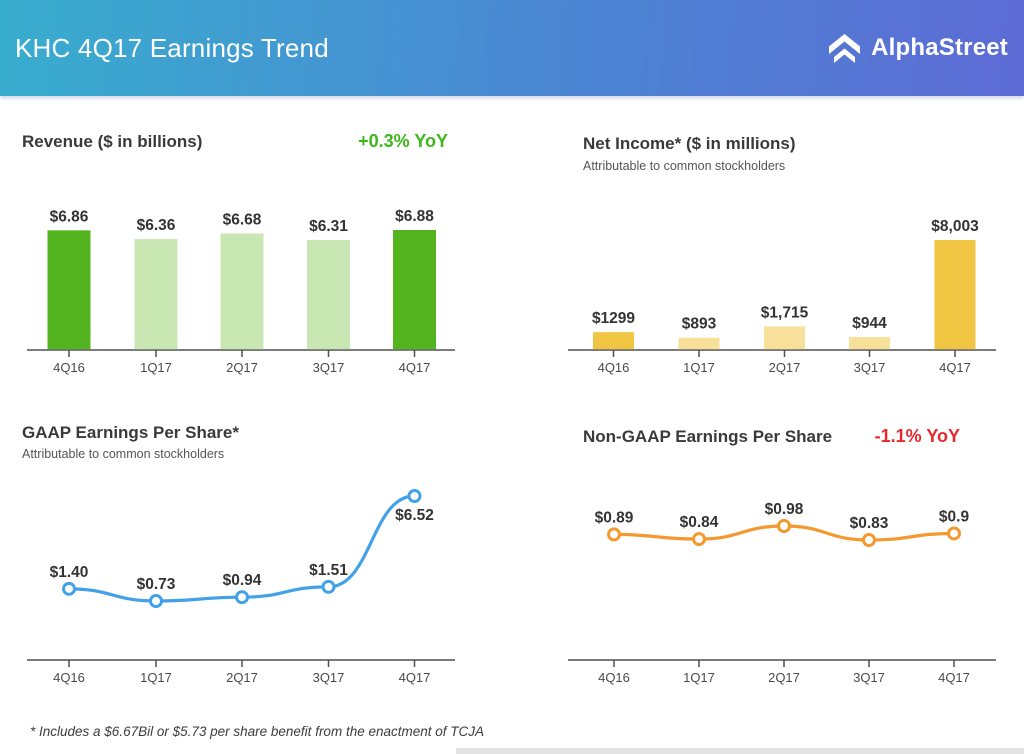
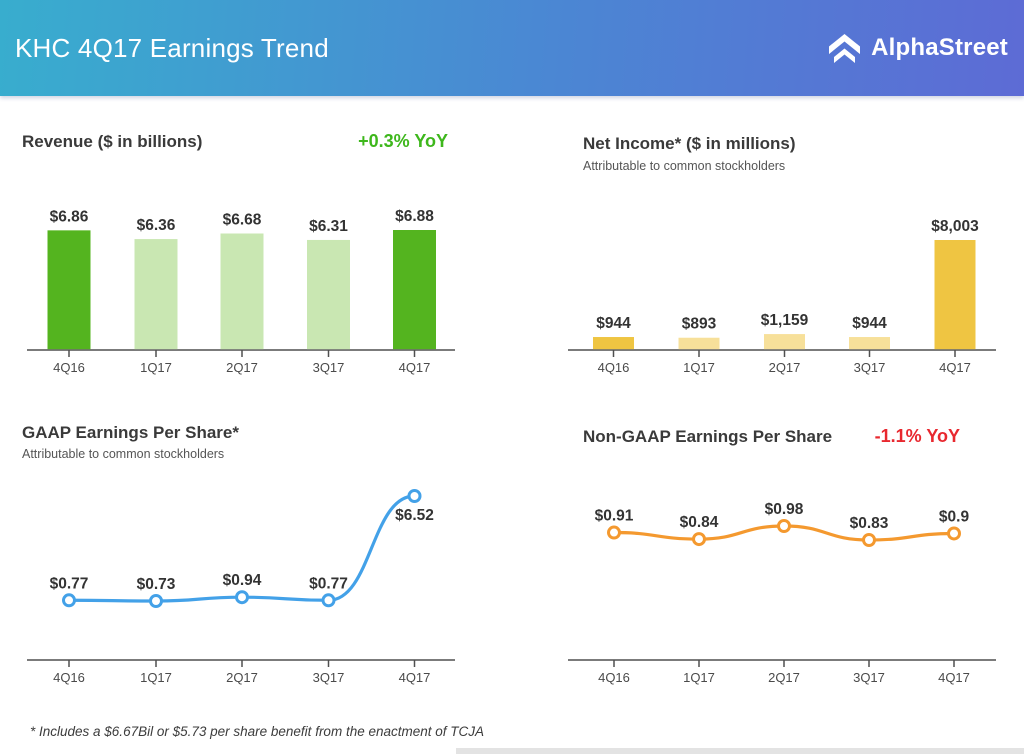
Net Income* ($ in millions)/4Q16: $1299 -> $944
Net Income* ($ in millions)/2Q17: $1,715 -> $1,159
GAAP Earnings Per Share*/4Q16: $1.40 -> $0.77
GAAP Earnings Per Share*/3Q17: $1.51 -> $0.77
Non-GAAP Earnings Per Share/4Q16: $0.89 -> $0.91
